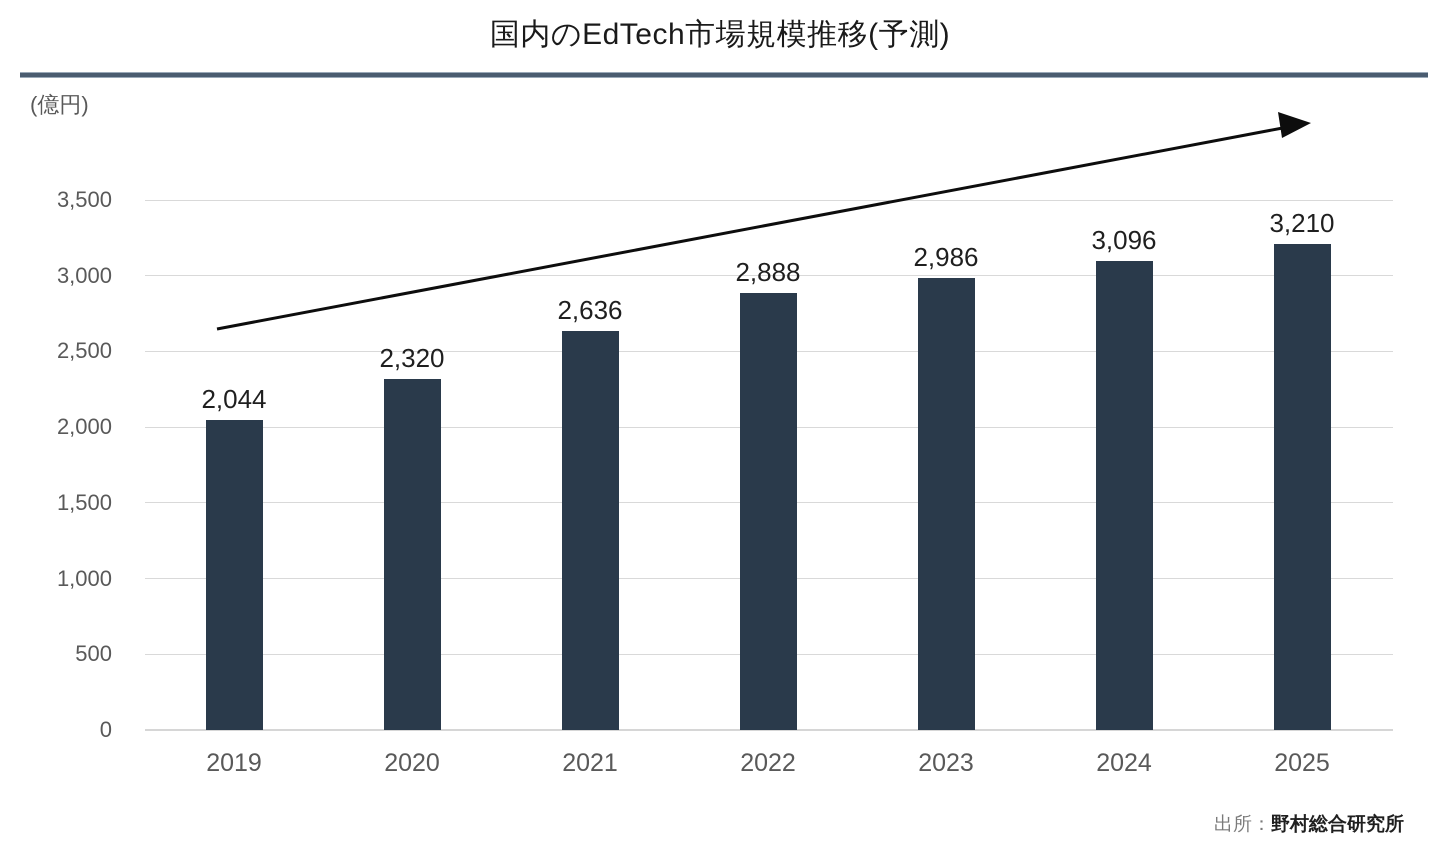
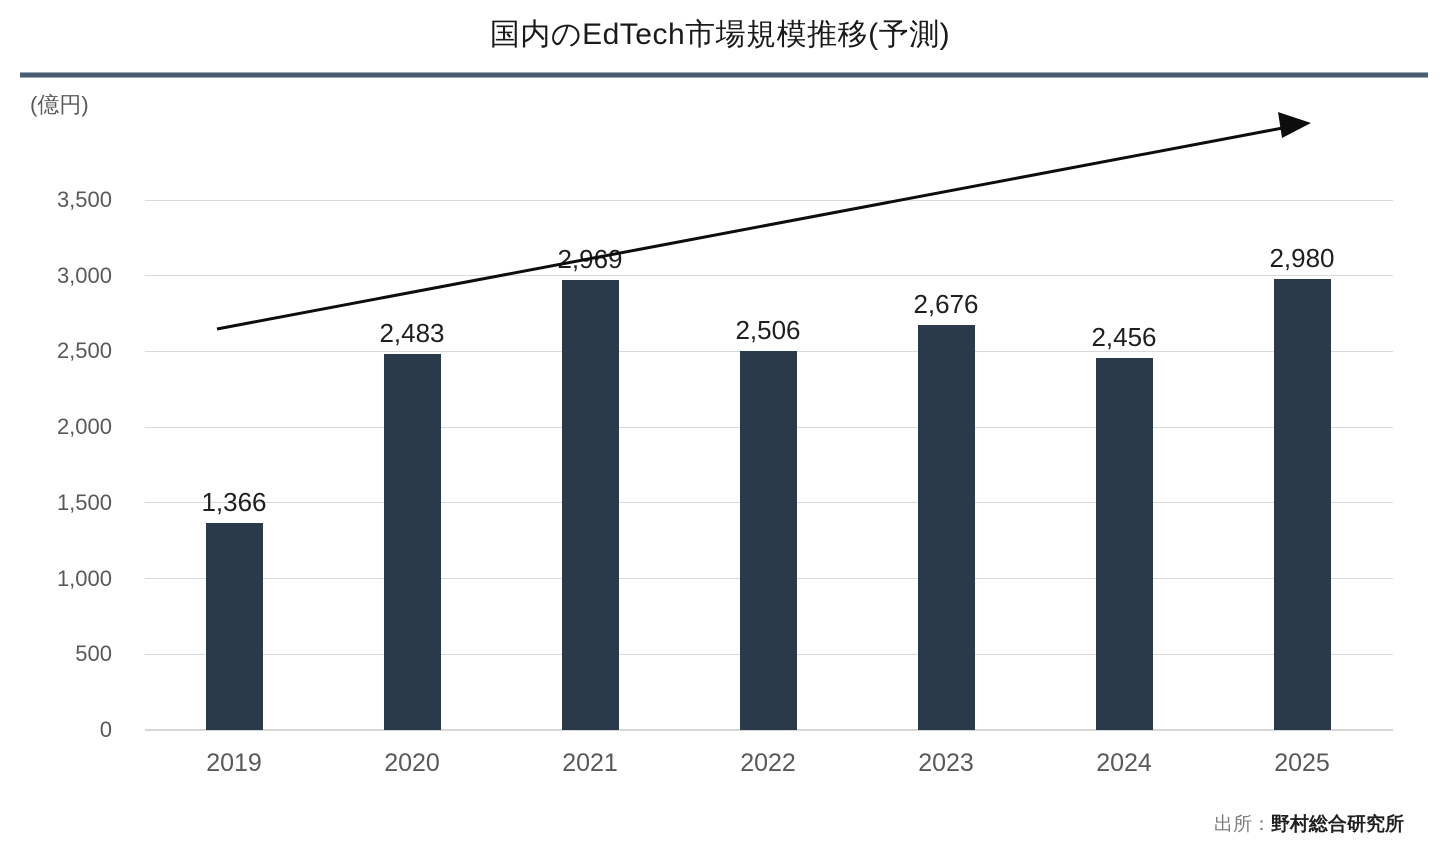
2019: 2,044 -> 1,366
2020: 2,320 -> 2,483
2021: 2,636 -> 2,969
2022: 2,888 -> 2,506
2023: 2,986 -> 2,676
2024: 3,096 -> 2,456
2025: 3,210 -> 2,980
